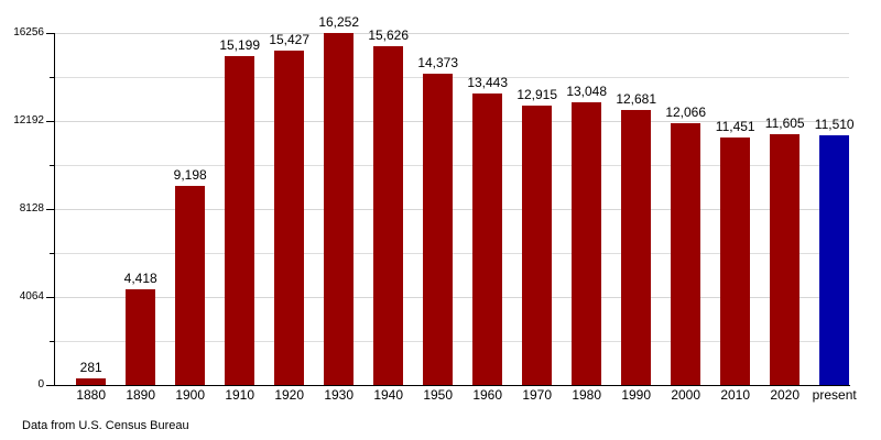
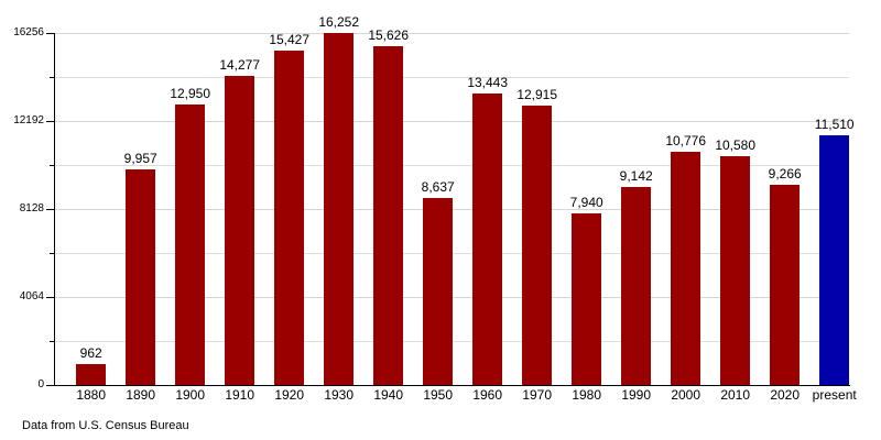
1880: 281 -> 962
1890: 4,418 -> 9,957
1900: 9,198 -> 12,950
1910: 15,199 -> 14,277
1950: 14,373 -> 8,637
1980: 13,048 -> 7,940
1990: 12,681 -> 9,142
2000: 12,066 -> 10,776
2010: 11,451 -> 10,580
2020: 11,605 -> 9,266
